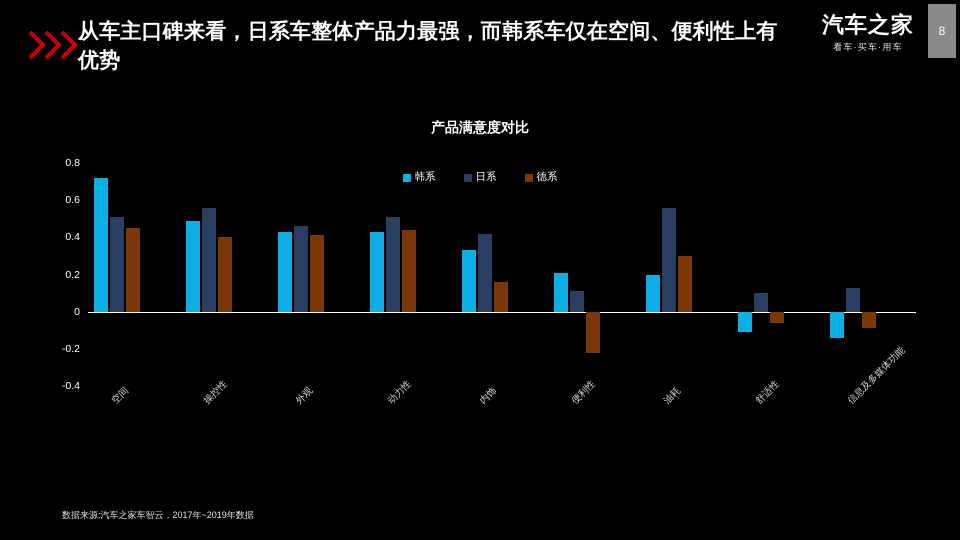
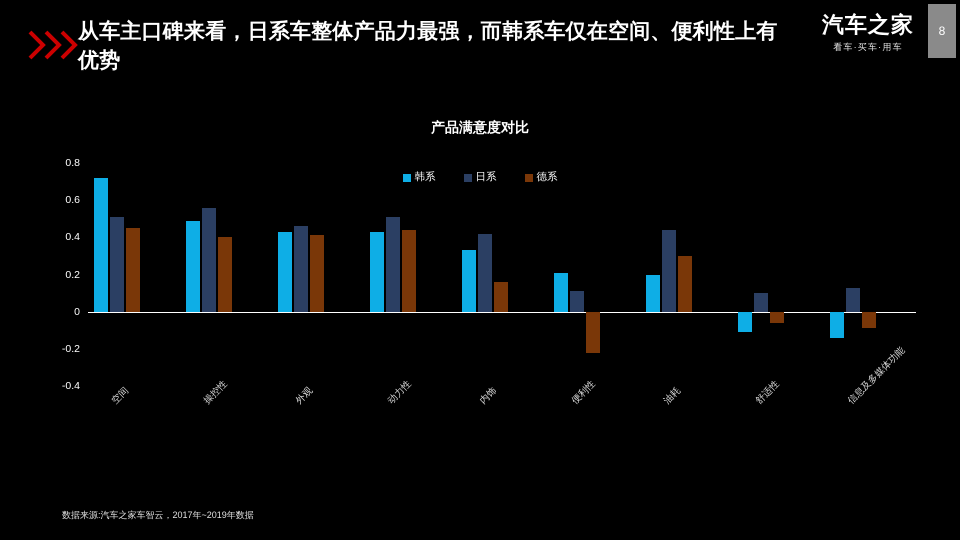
日系/油耗: 0.56 -> 0.44
